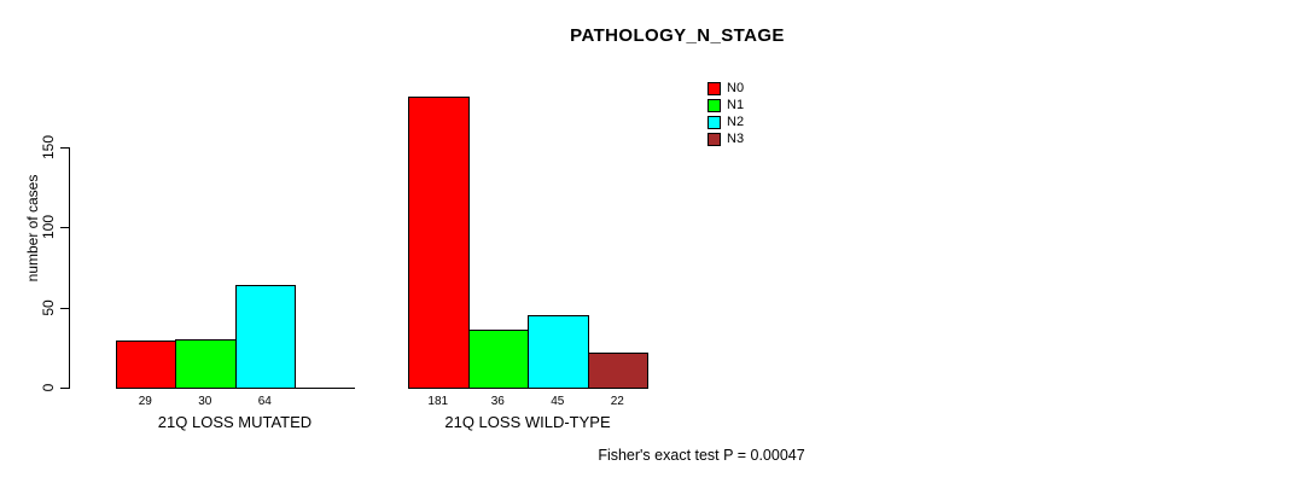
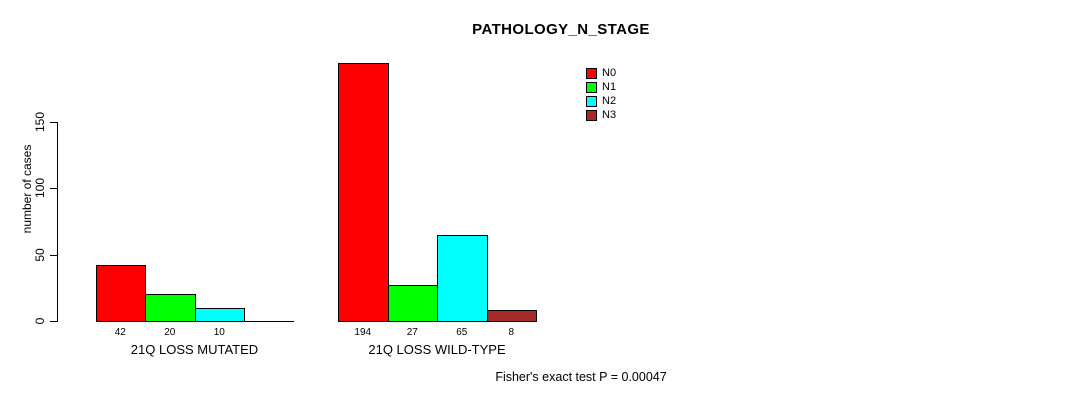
N0/21Q LOSS MUTATED: 29 -> 42
N1/21Q LOSS MUTATED: 30 -> 20
N2/21Q LOSS MUTATED: 64 -> 10
N0/21Q LOSS WILD-TYPE: 181 -> 194
N1/21Q LOSS WILD-TYPE: 36 -> 27
N2/21Q LOSS WILD-TYPE: 45 -> 65
N3/21Q LOSS WILD-TYPE: 22 -> 8
